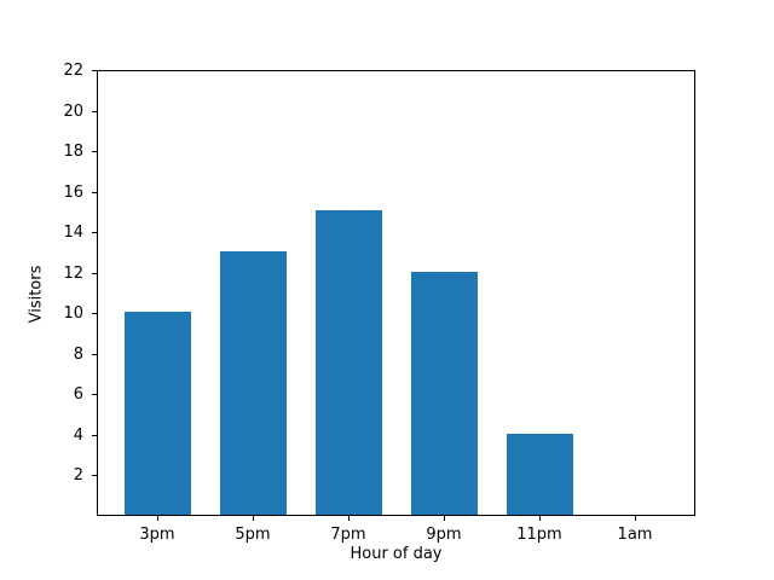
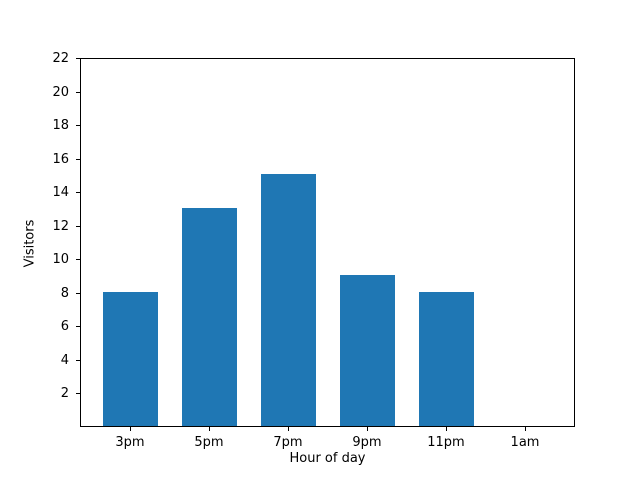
3pm: 10 -> 8
9pm: 12 -> 9
11pm: 4 -> 8
